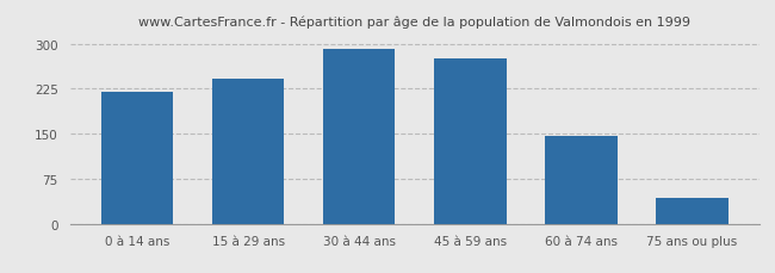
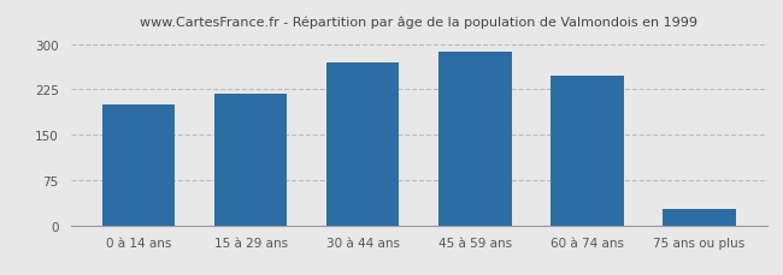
0 à 14 ans: 220 -> 200
15 à 29 ans: 242 -> 218
30 à 44 ans: 291 -> 270
45 à 59 ans: 275 -> 288
60 à 74 ans: 146 -> 248
75 ans ou plus: 42 -> 28
